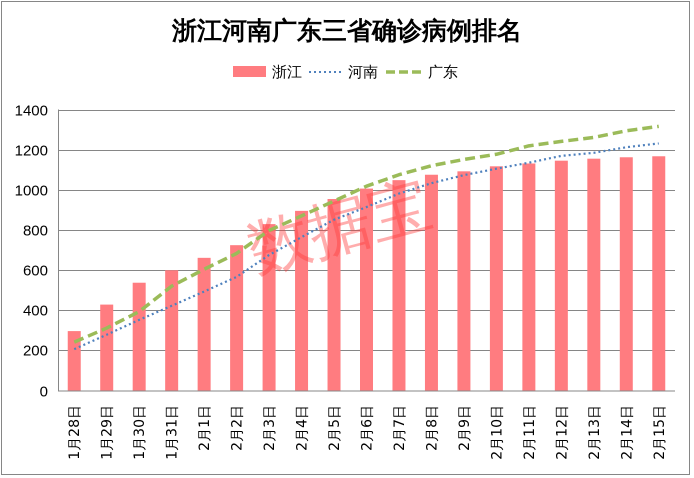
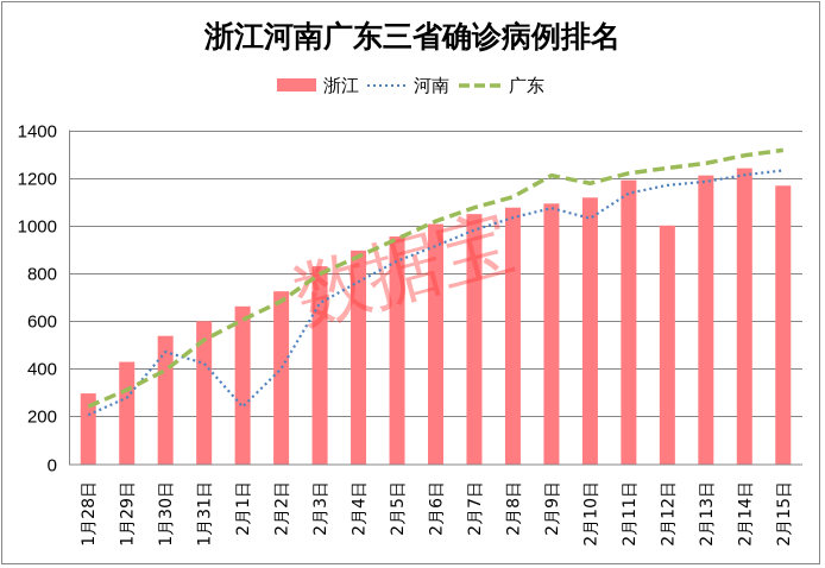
河南/1月30日: 350 -> 470
河南/2月1日: 490 -> 240
河南/2月2日: 570 -> 400
广东/2月9日: 1150 -> 1210
河南/2月10日: 1100 -> 1030
浙江/2月11日: 1130 -> 1190
浙江/2月12日: 1140 -> 1000
浙江/2月13日: 1160 -> 1210
浙江/2月14日: 1160 -> 1240
